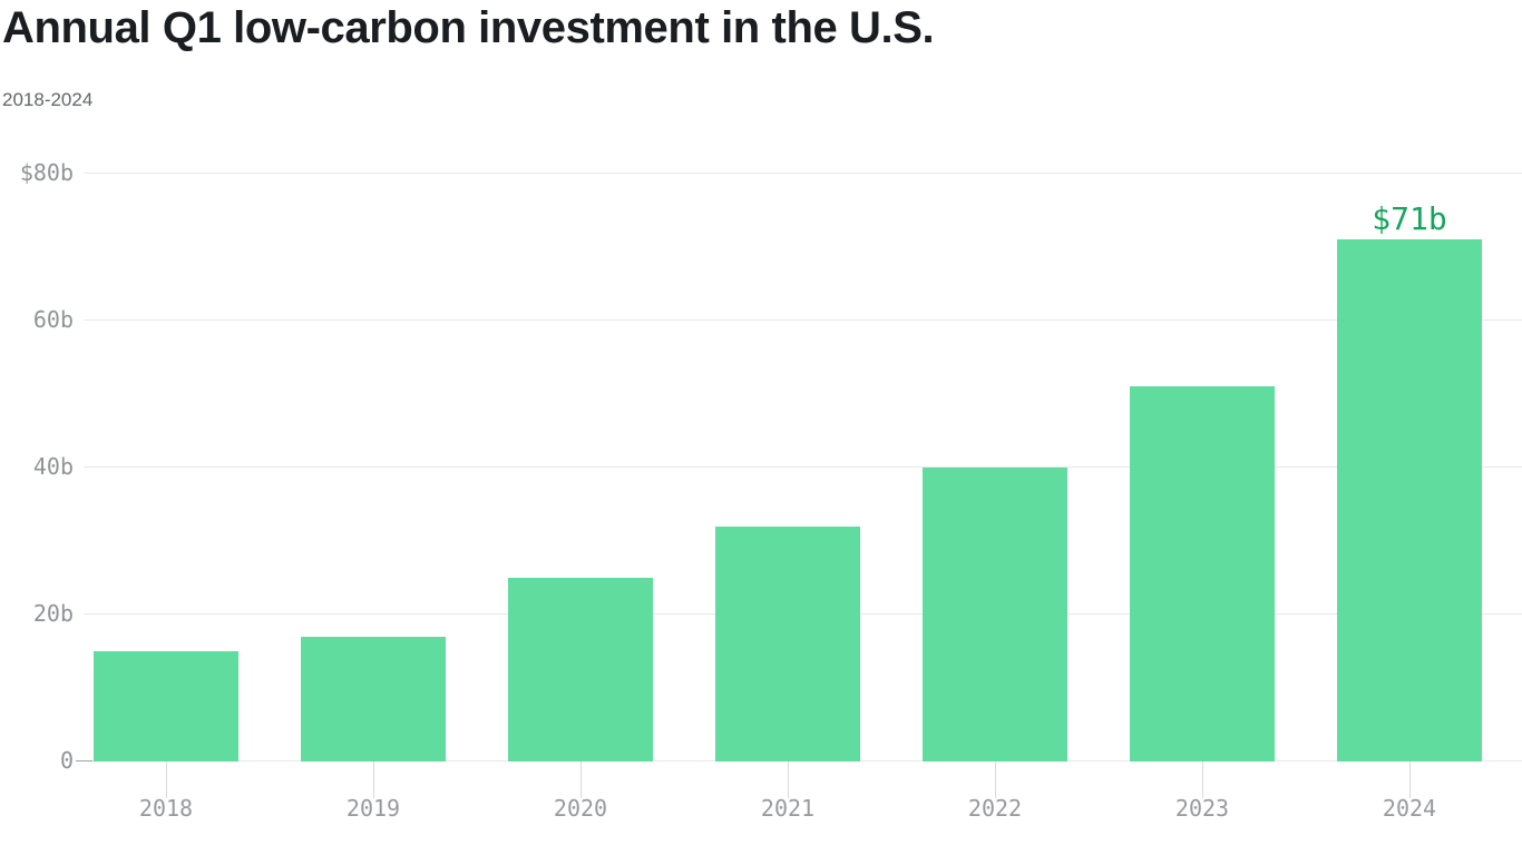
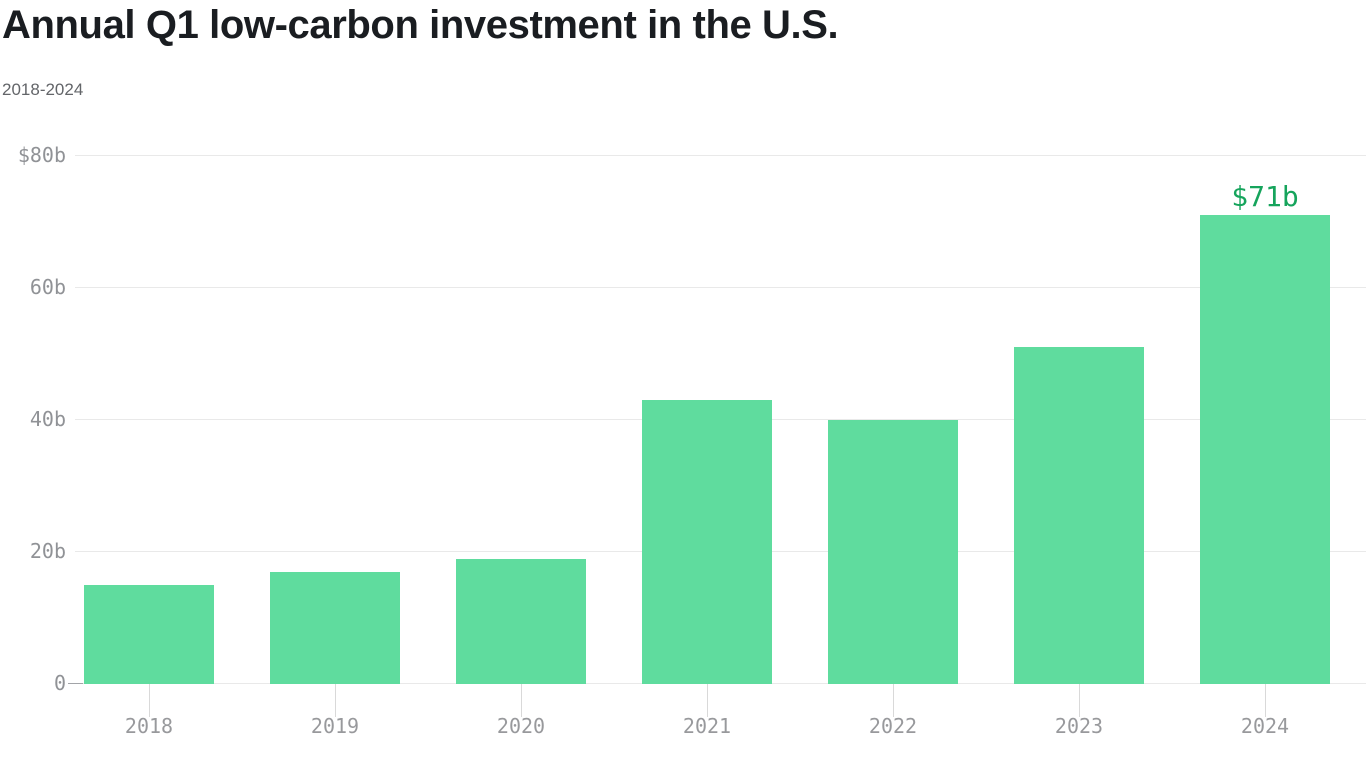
2020: $25b -> $19b
2021: $32b -> $43b
